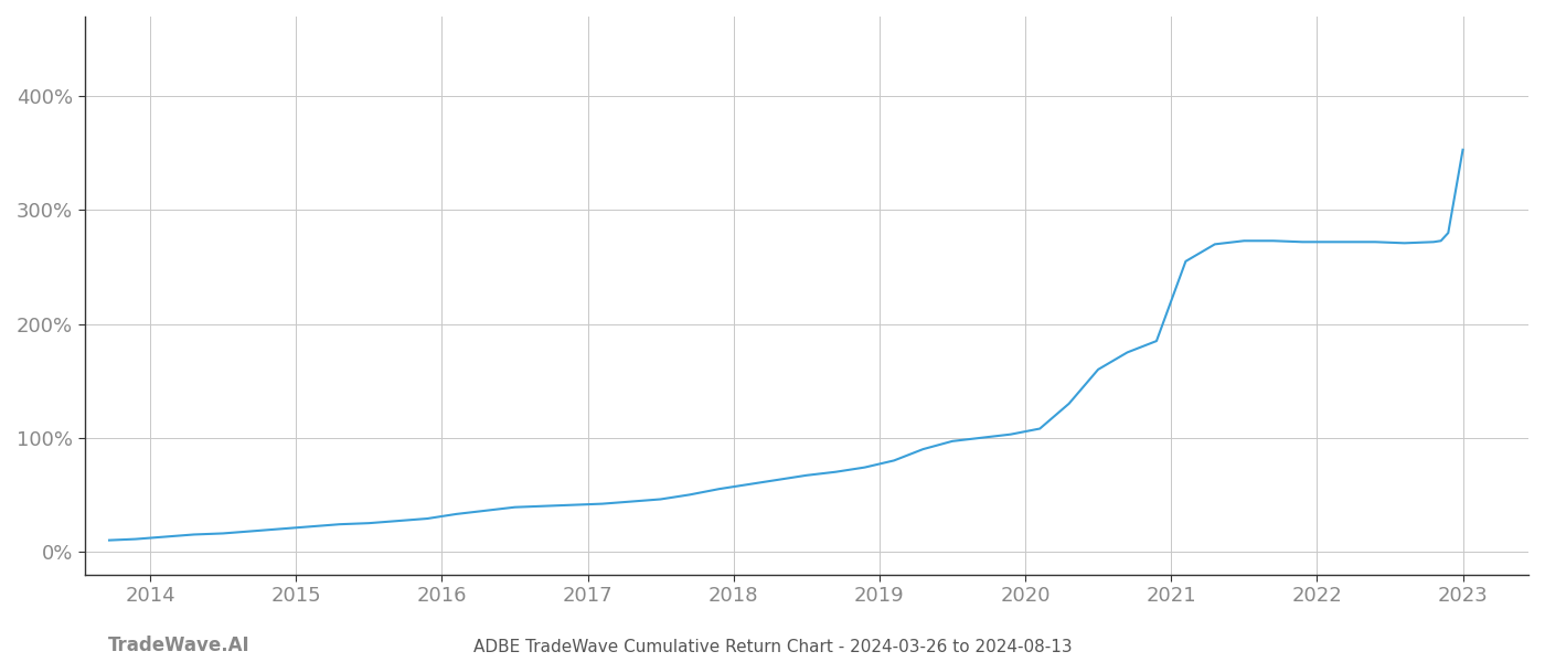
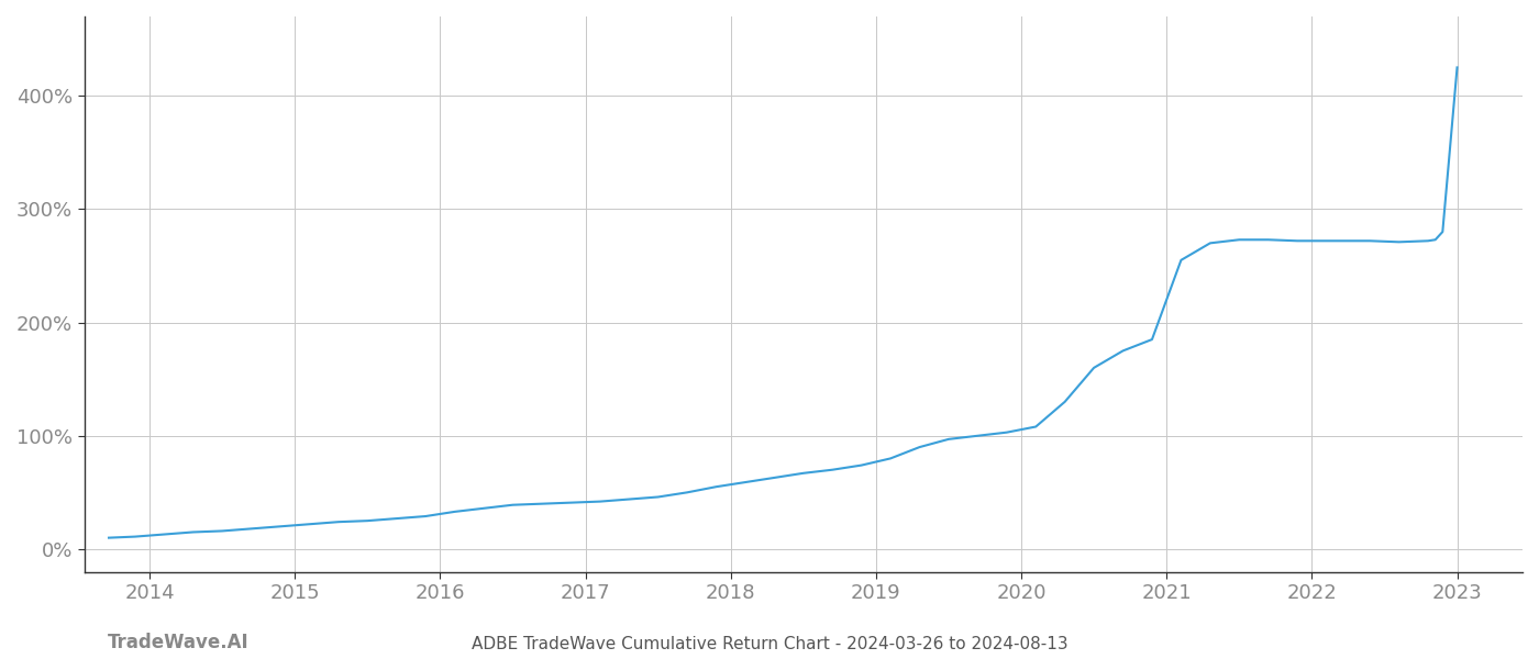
2023: 353% -> 425%
